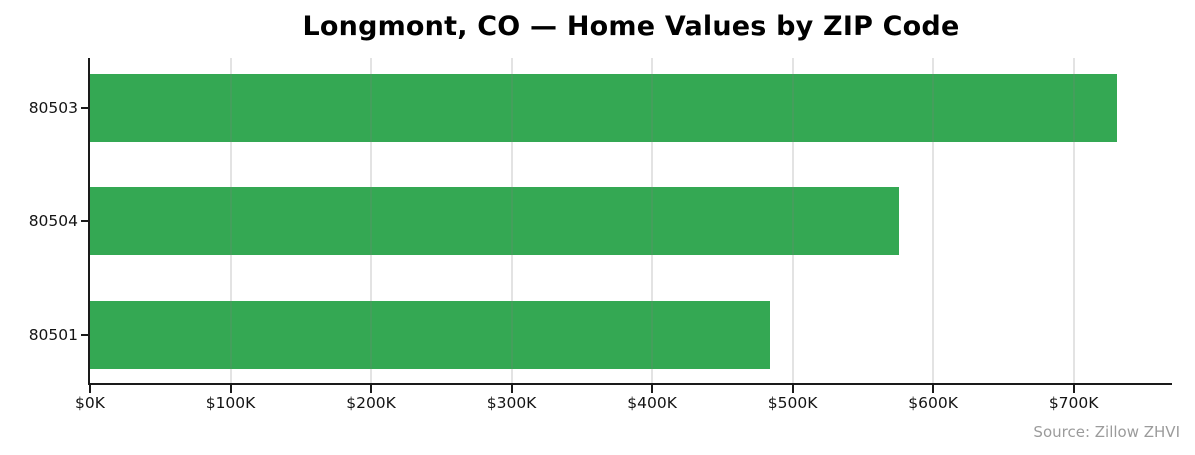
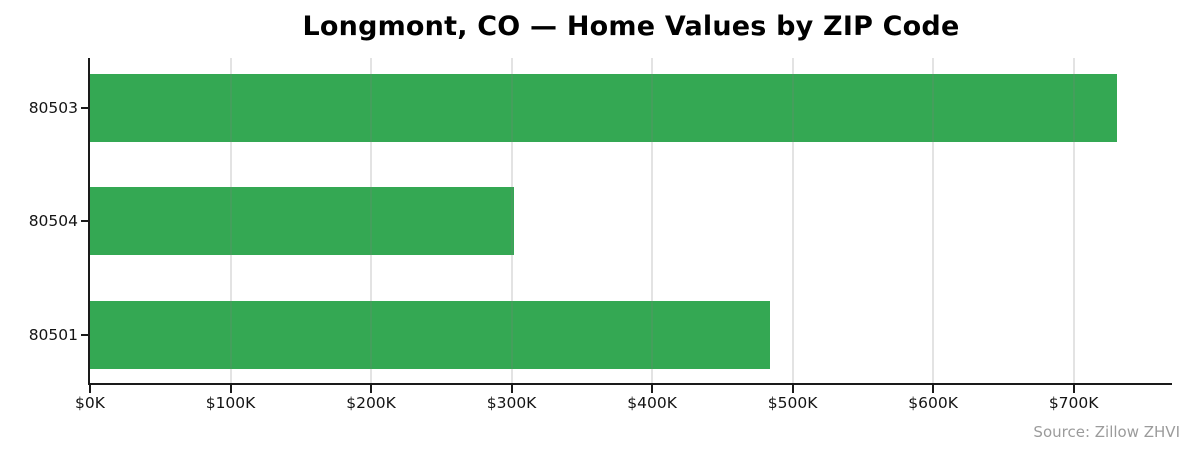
80504: $576K -> $302K
